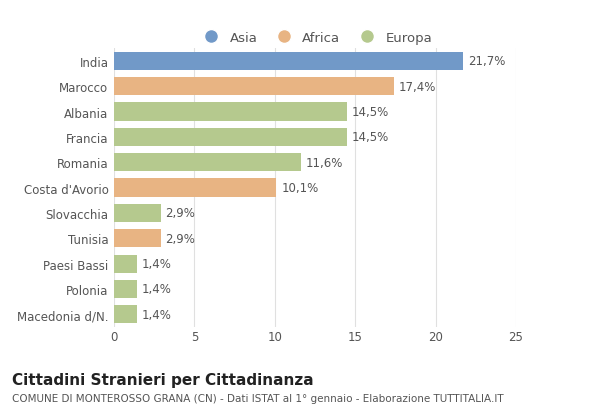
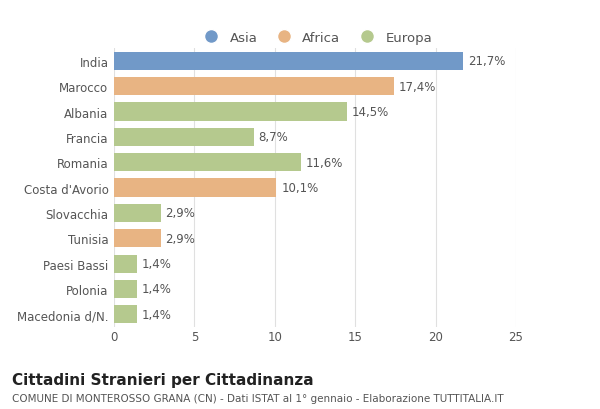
Francia: 14,5% -> 8,7%
